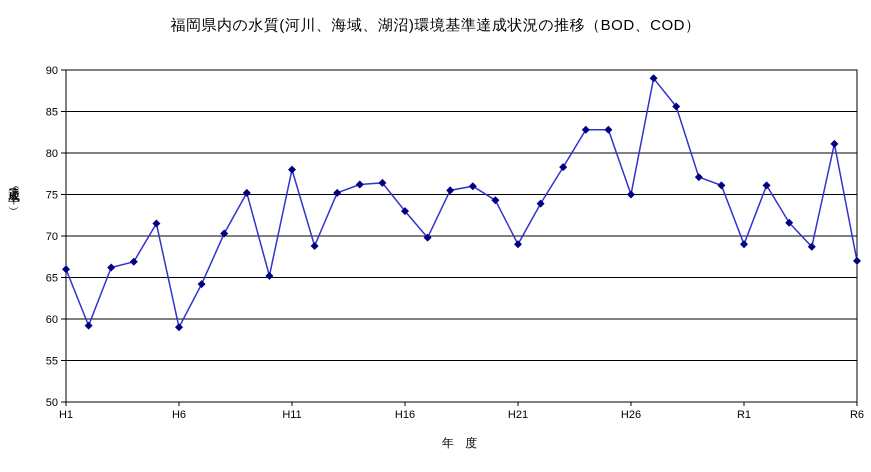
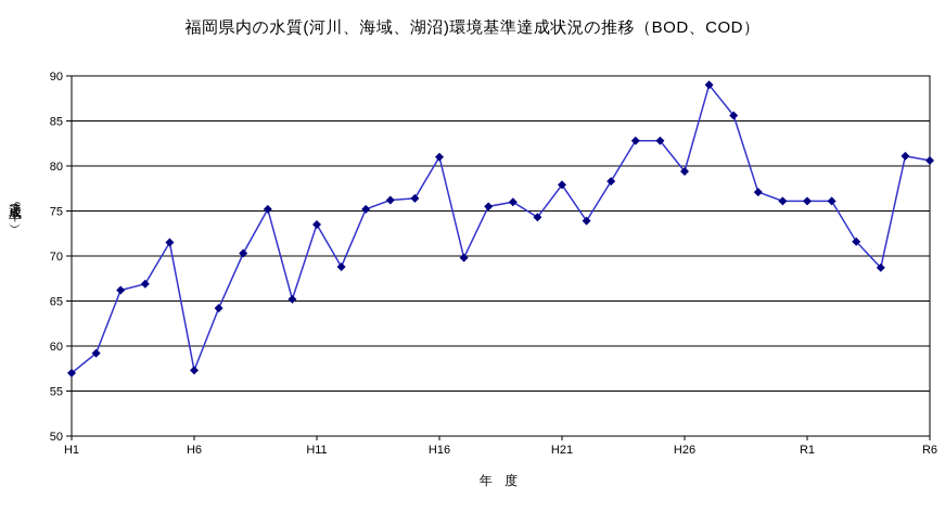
H1: 66 -> 57
H6: 59 -> 57
H11: 78 -> 74
H16: 73 -> 81
H21: 69 -> 78
H26: 75 -> 79
R1: 69 -> 76
R6: 67 -> 81
